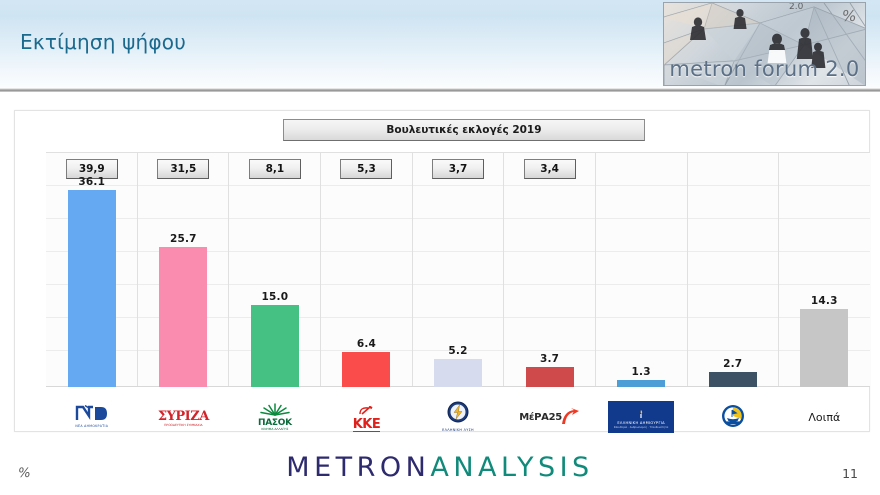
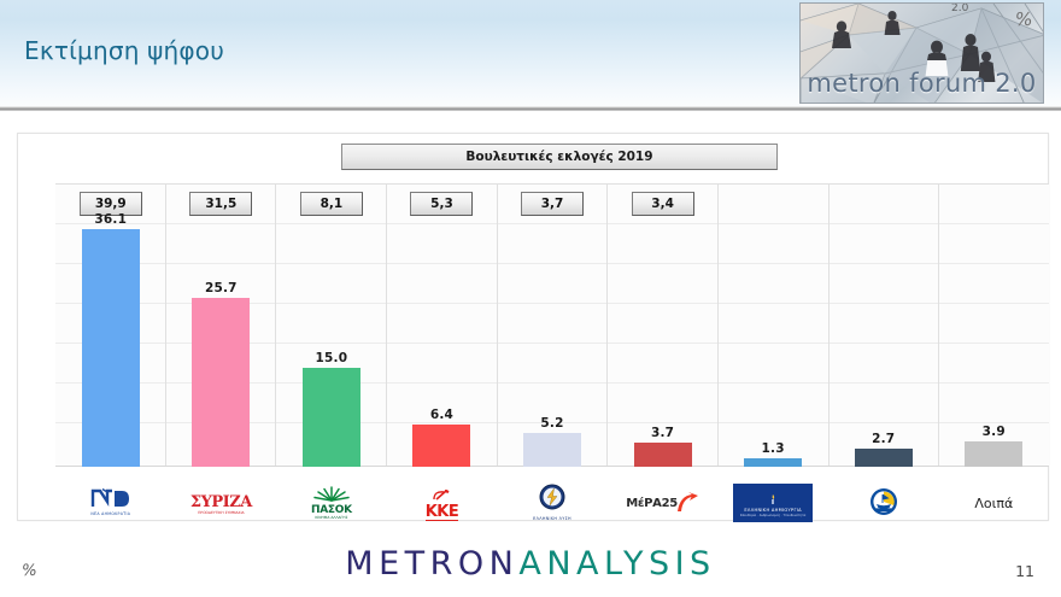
Εκτίμηση ψήφου/Λοιπά: 14.3 -> 3.9
